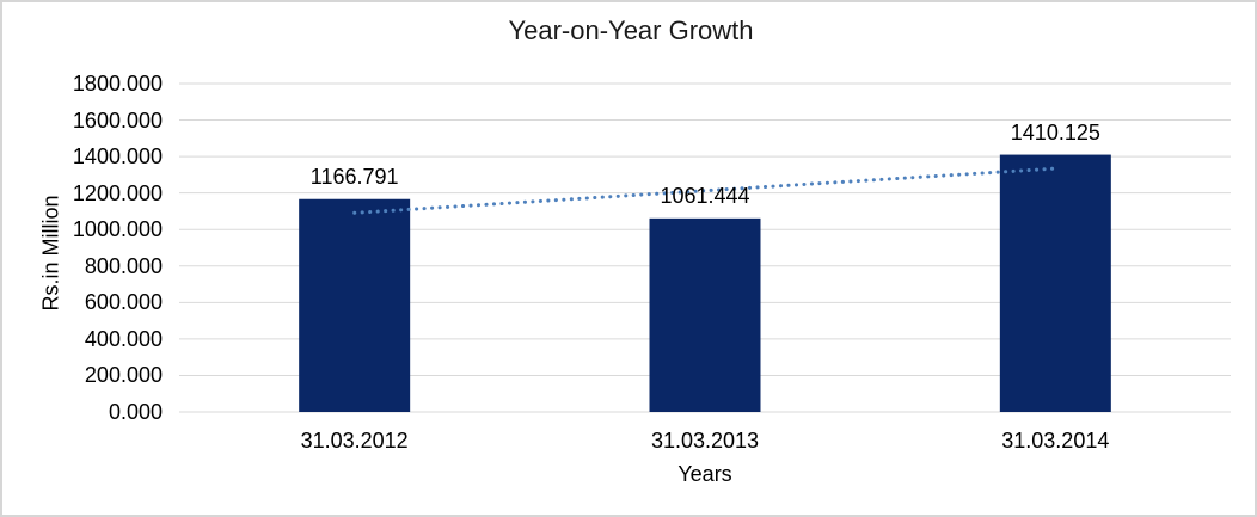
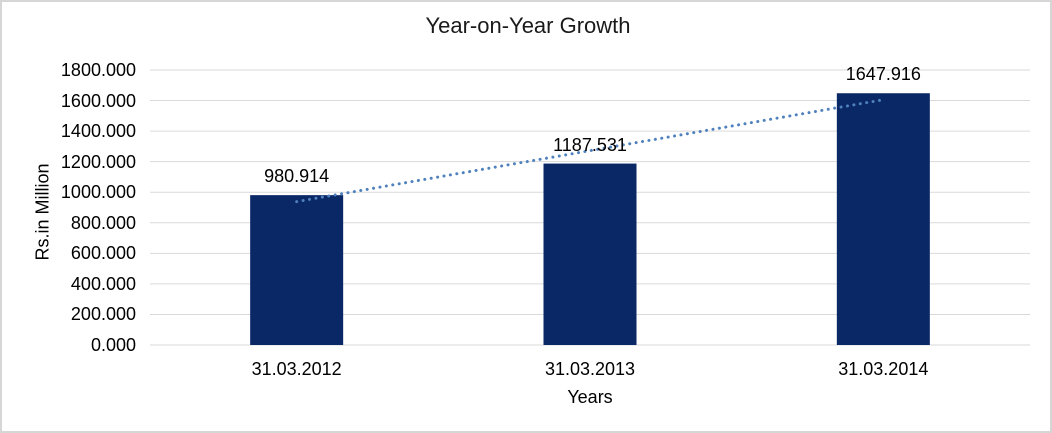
31.03.2012: 1166.791 -> 980.914
31.03.2013: 1061.444 -> 1187.531
31.03.2014: 1410.125 -> 1647.916
